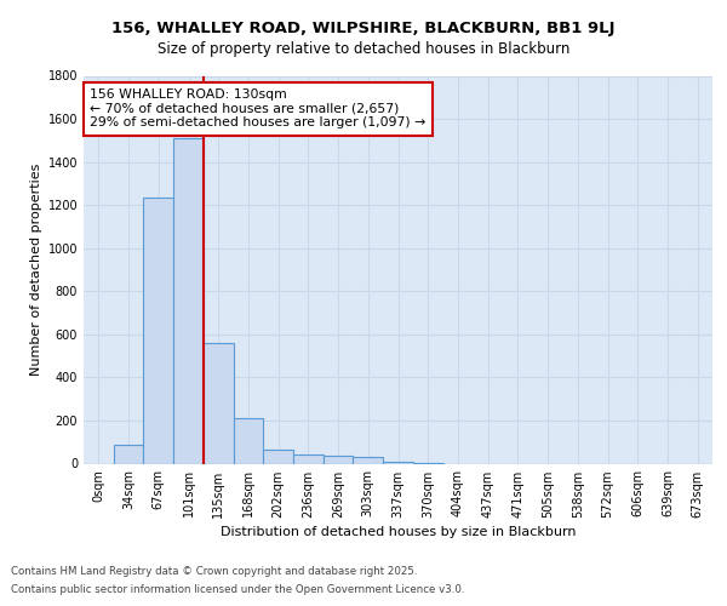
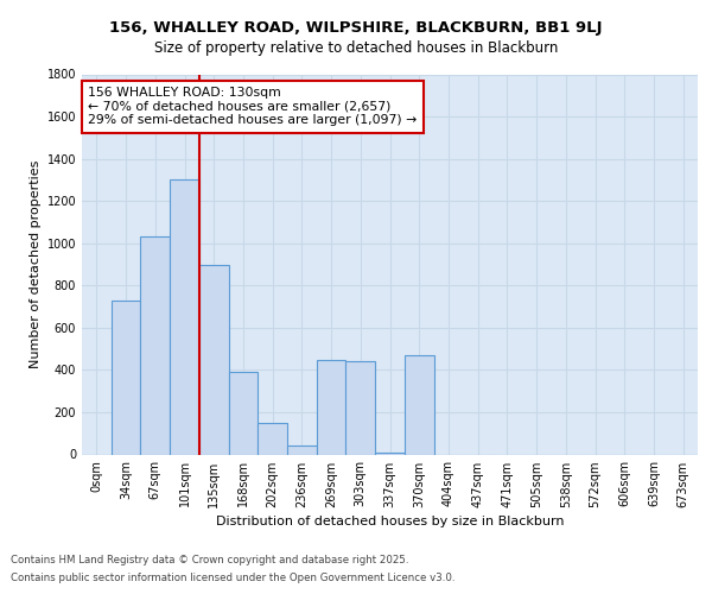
34sqm: 90 -> 730
67sqm: 1240 -> 1030
101sqm: 1510 -> 1300
135sqm: 560 -> 900
168sqm: 210 -> 390
202sqm: 60 -> 150
269sqm: 40 -> 450
303sqm: 30 -> 440
370sqm: 0 -> 470
